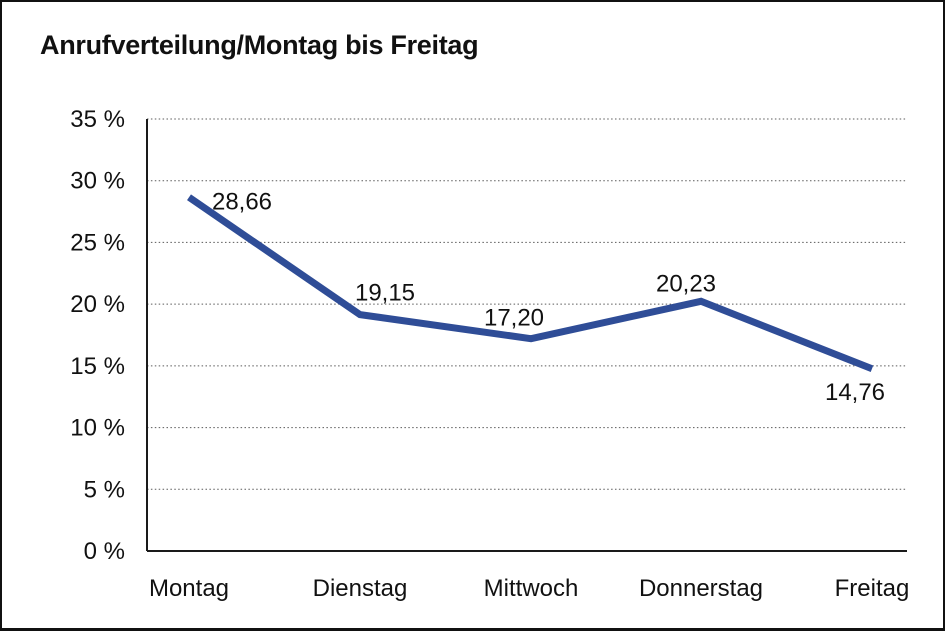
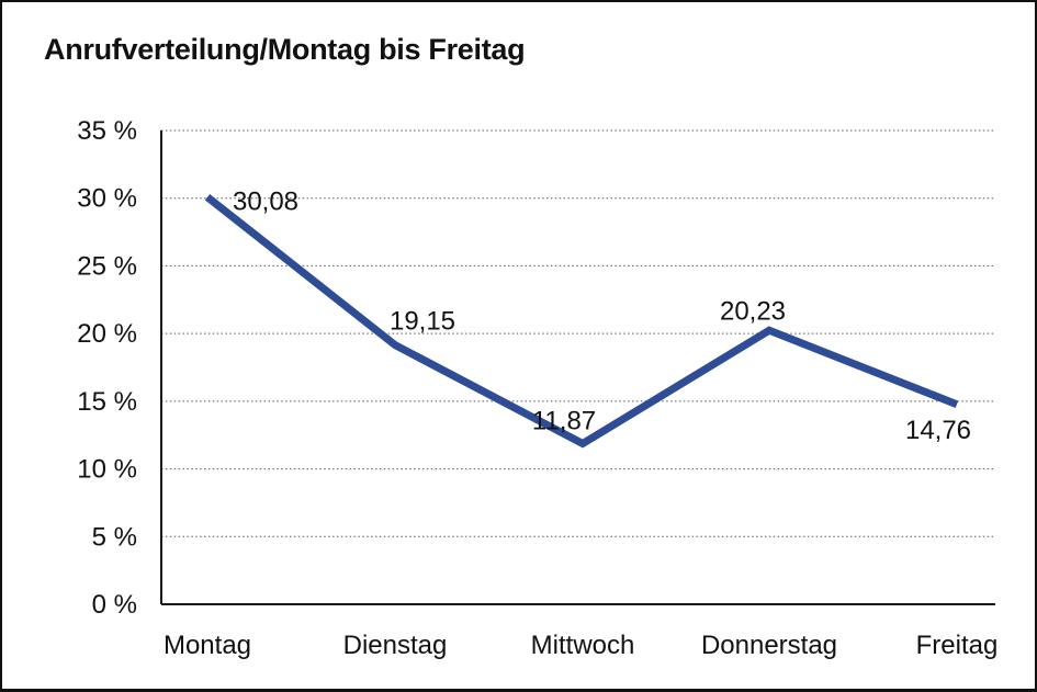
Montag: 28,66 -> 30,08
Mittwoch: 17,20 -> 11,87
